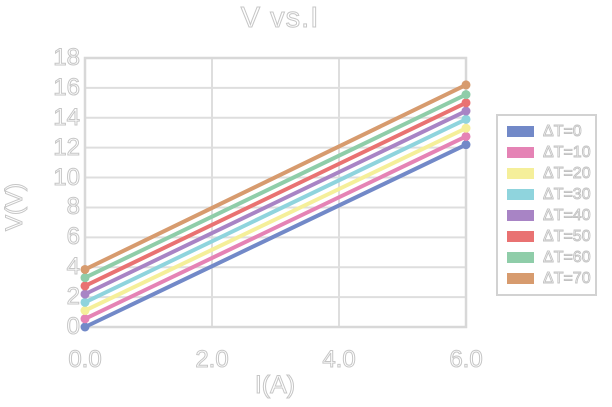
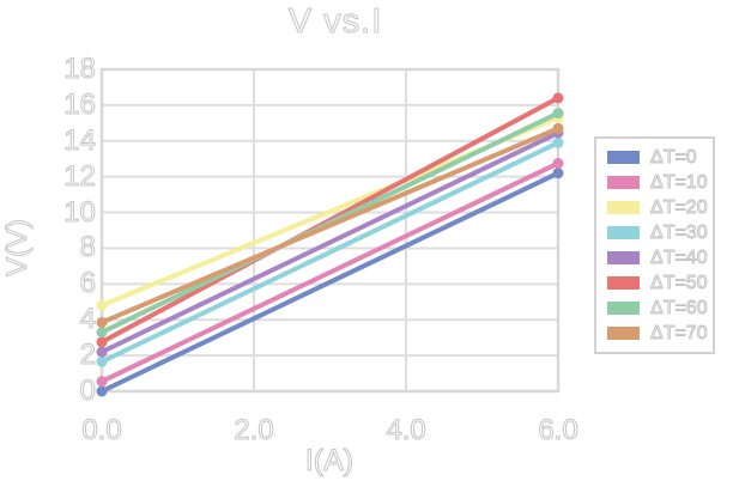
ΔT=20/0: 1.1 -> 4.8
ΔT=20/6: 13.3 -> 15.3
ΔT=50/6: 15.0 -> 16.4
ΔT=70/6: 16.2 -> 14.7
